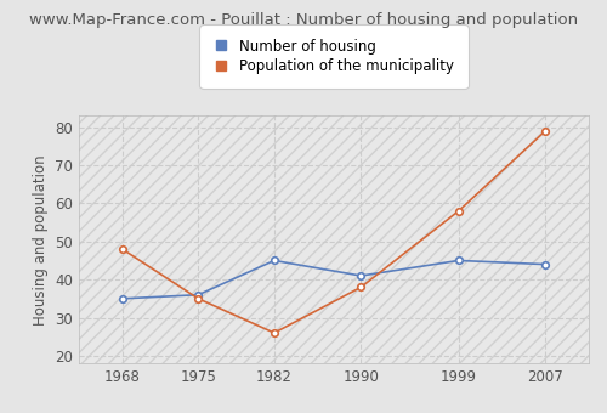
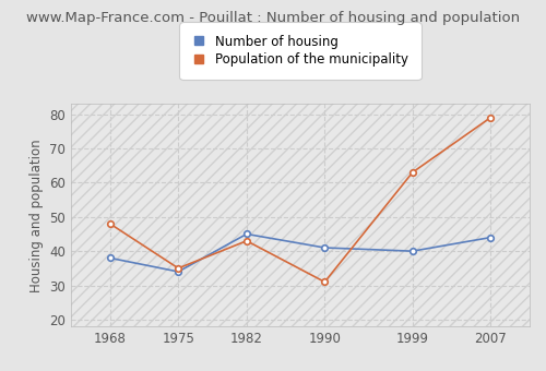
Number of housing/1968: 35 -> 38
Number of housing/1975: 36 -> 34
Population of the municipality/1982: 26 -> 43
Population of the municipality/1990: 38 -> 31
Number of housing/1999: 45 -> 40
Population of the municipality/1999: 58 -> 63
